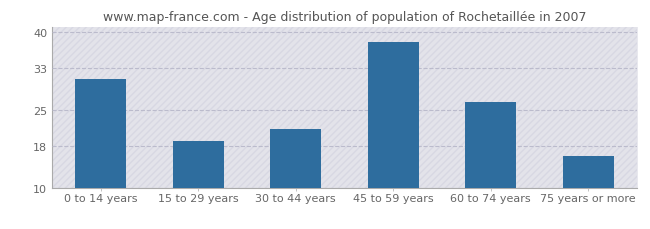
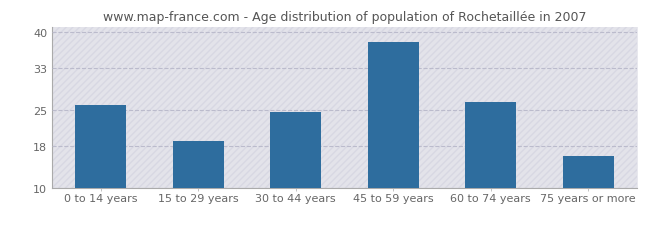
0 to 14 years: 31.0 -> 26.0
30 to 44 years: 21.2 -> 24.5
